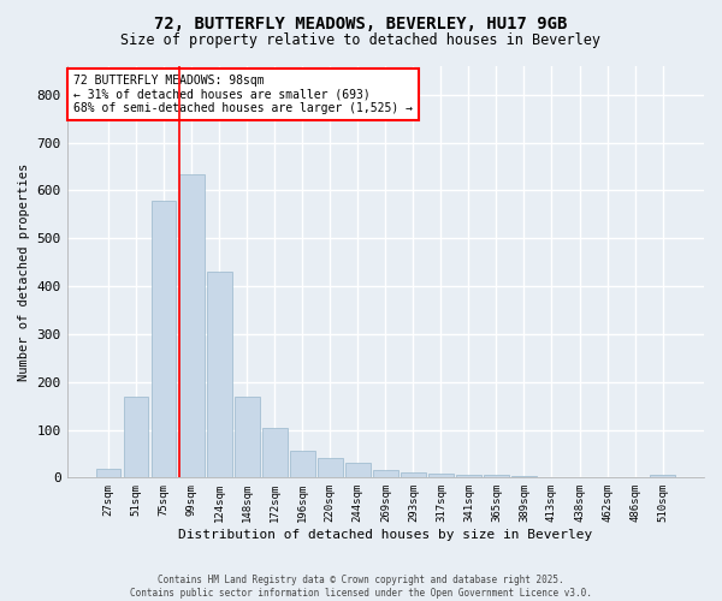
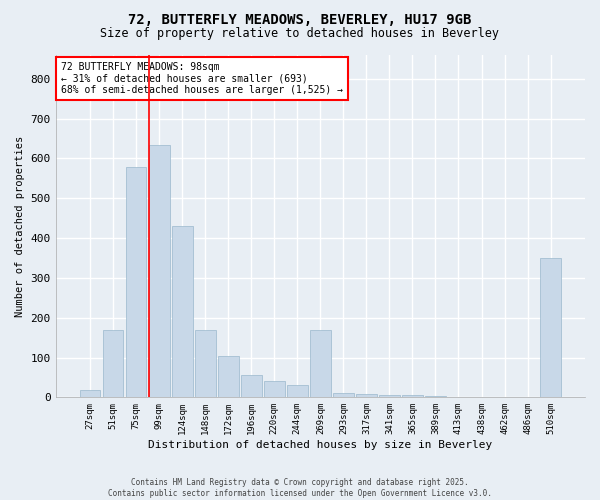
269sqm: 15 -> 170
510sqm: 6 -> 350
